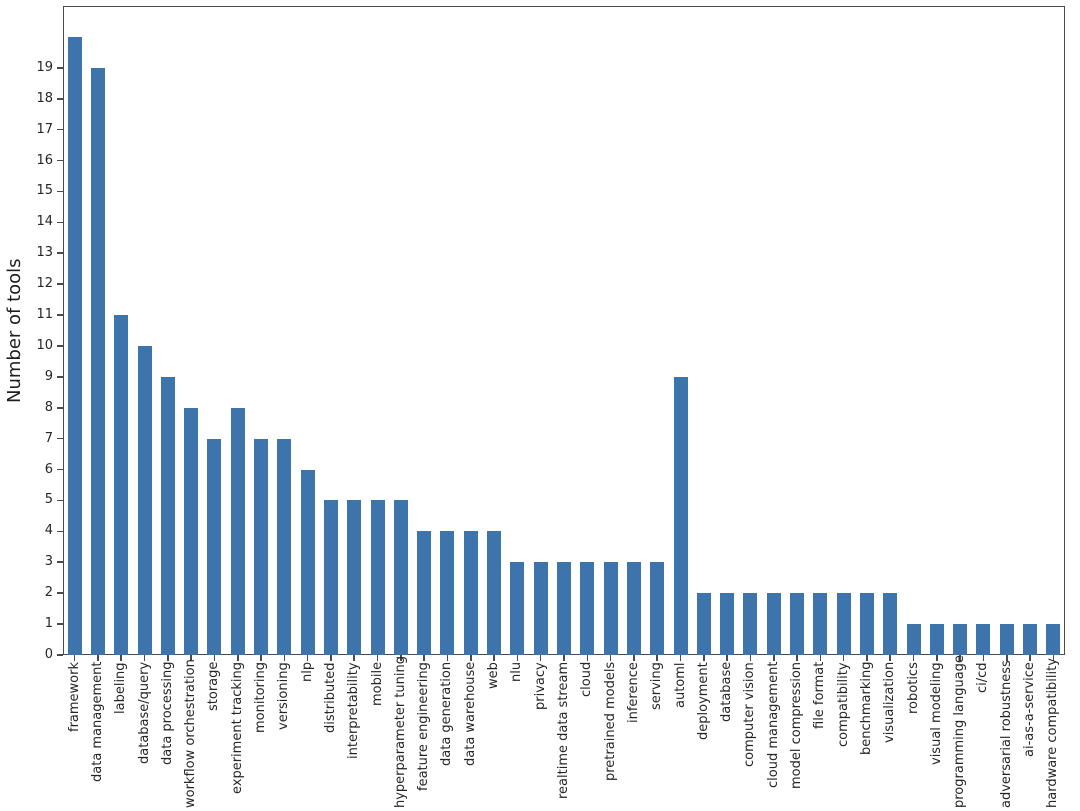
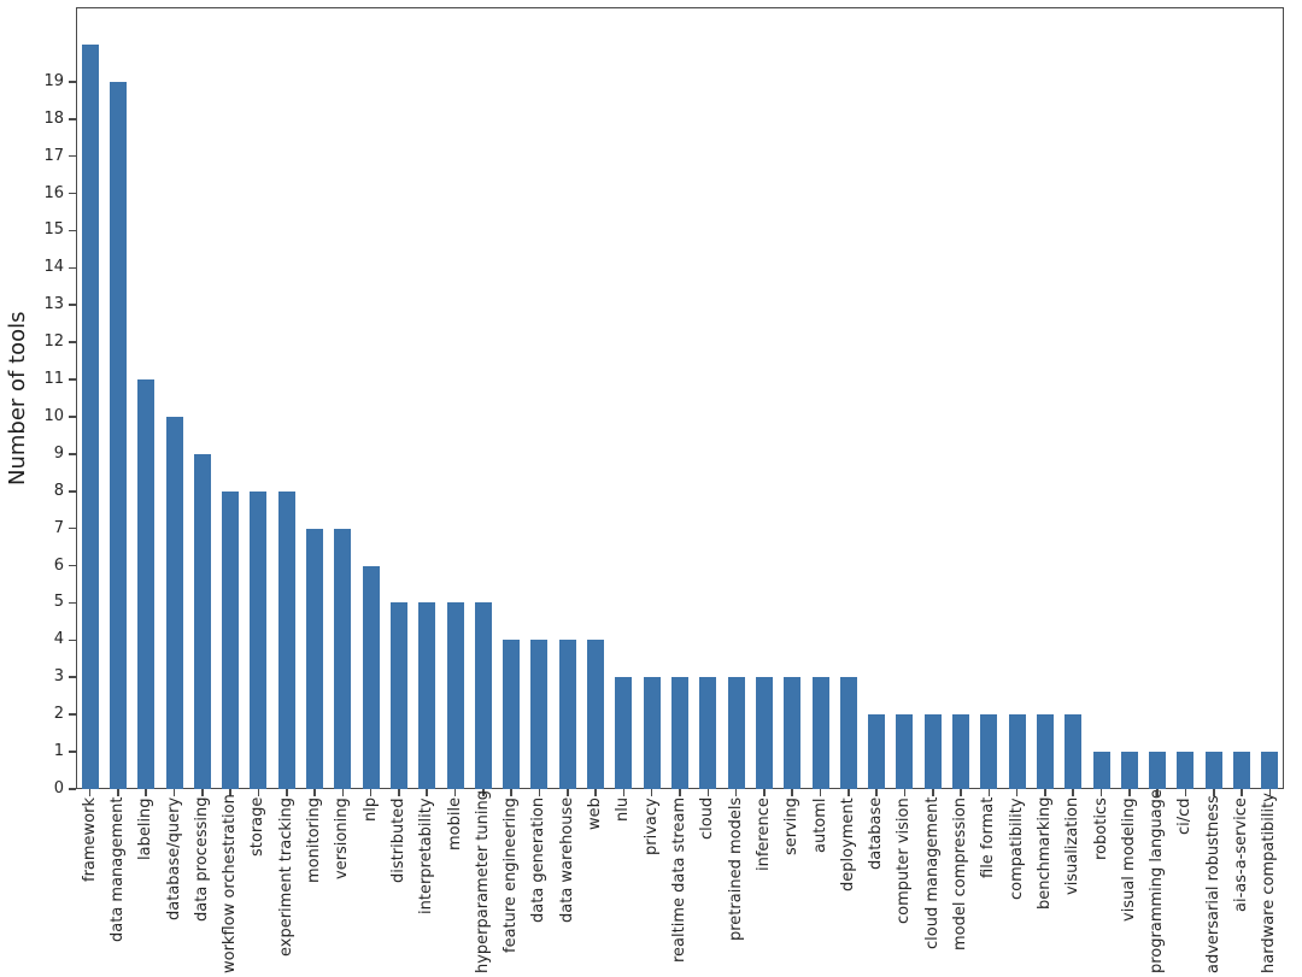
storage: 7 -> 8
automl: 9 -> 3
deployment: 2 -> 3
